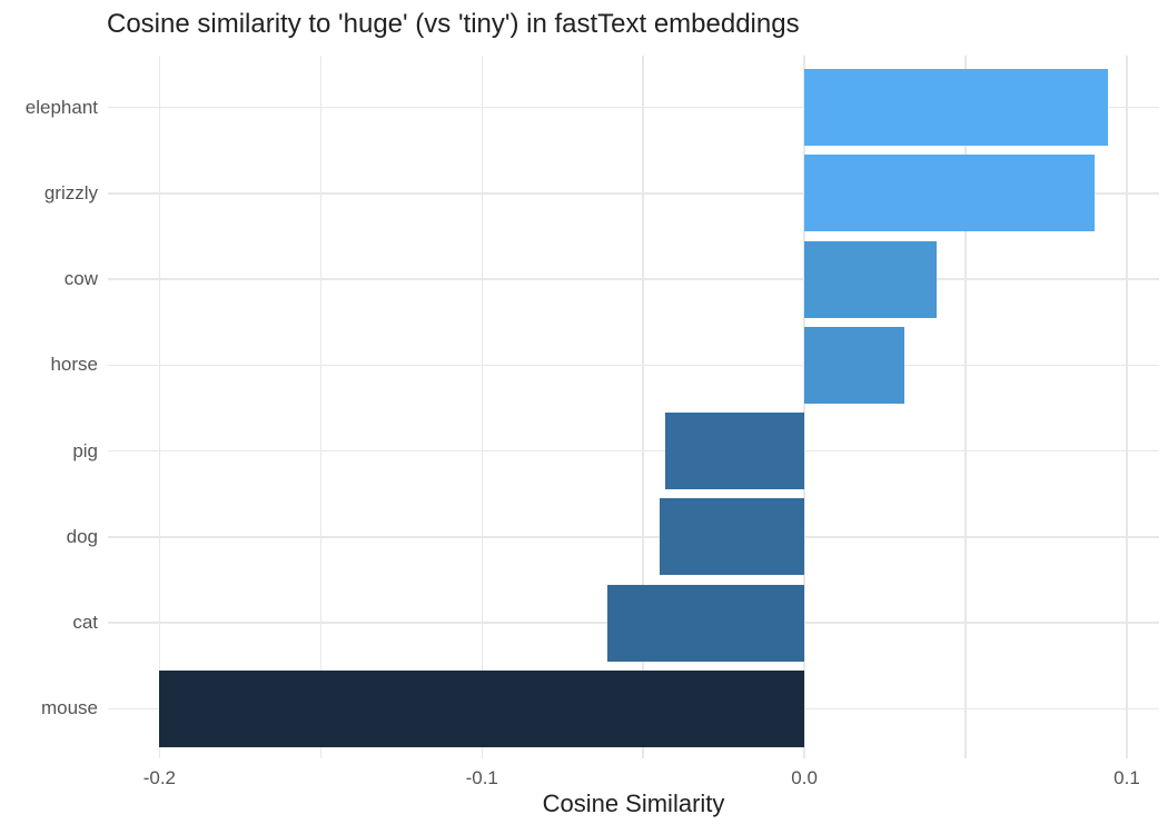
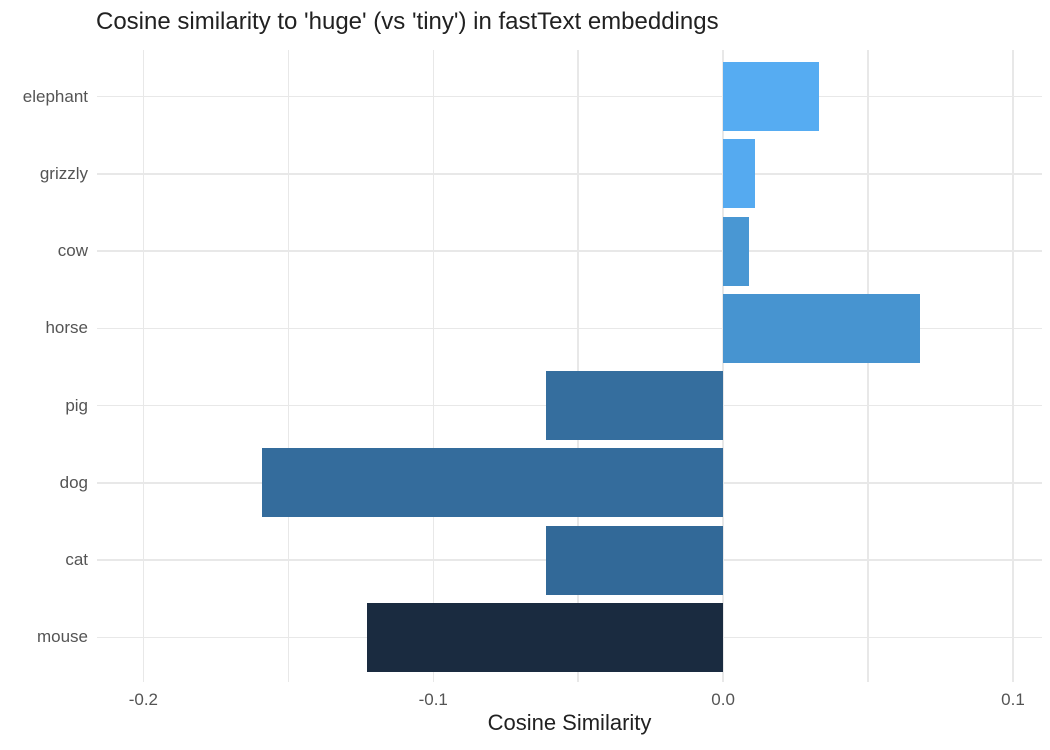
elephant: 0.094 -> 0.033
grizzly: 0.090 -> 0.011
cow: 0.041 -> 0.009
horse: 0.031 -> 0.068
pig: -0.043 -> -0.061
dog: -0.045 -> -0.159
mouse: -0.200 -> -0.123
